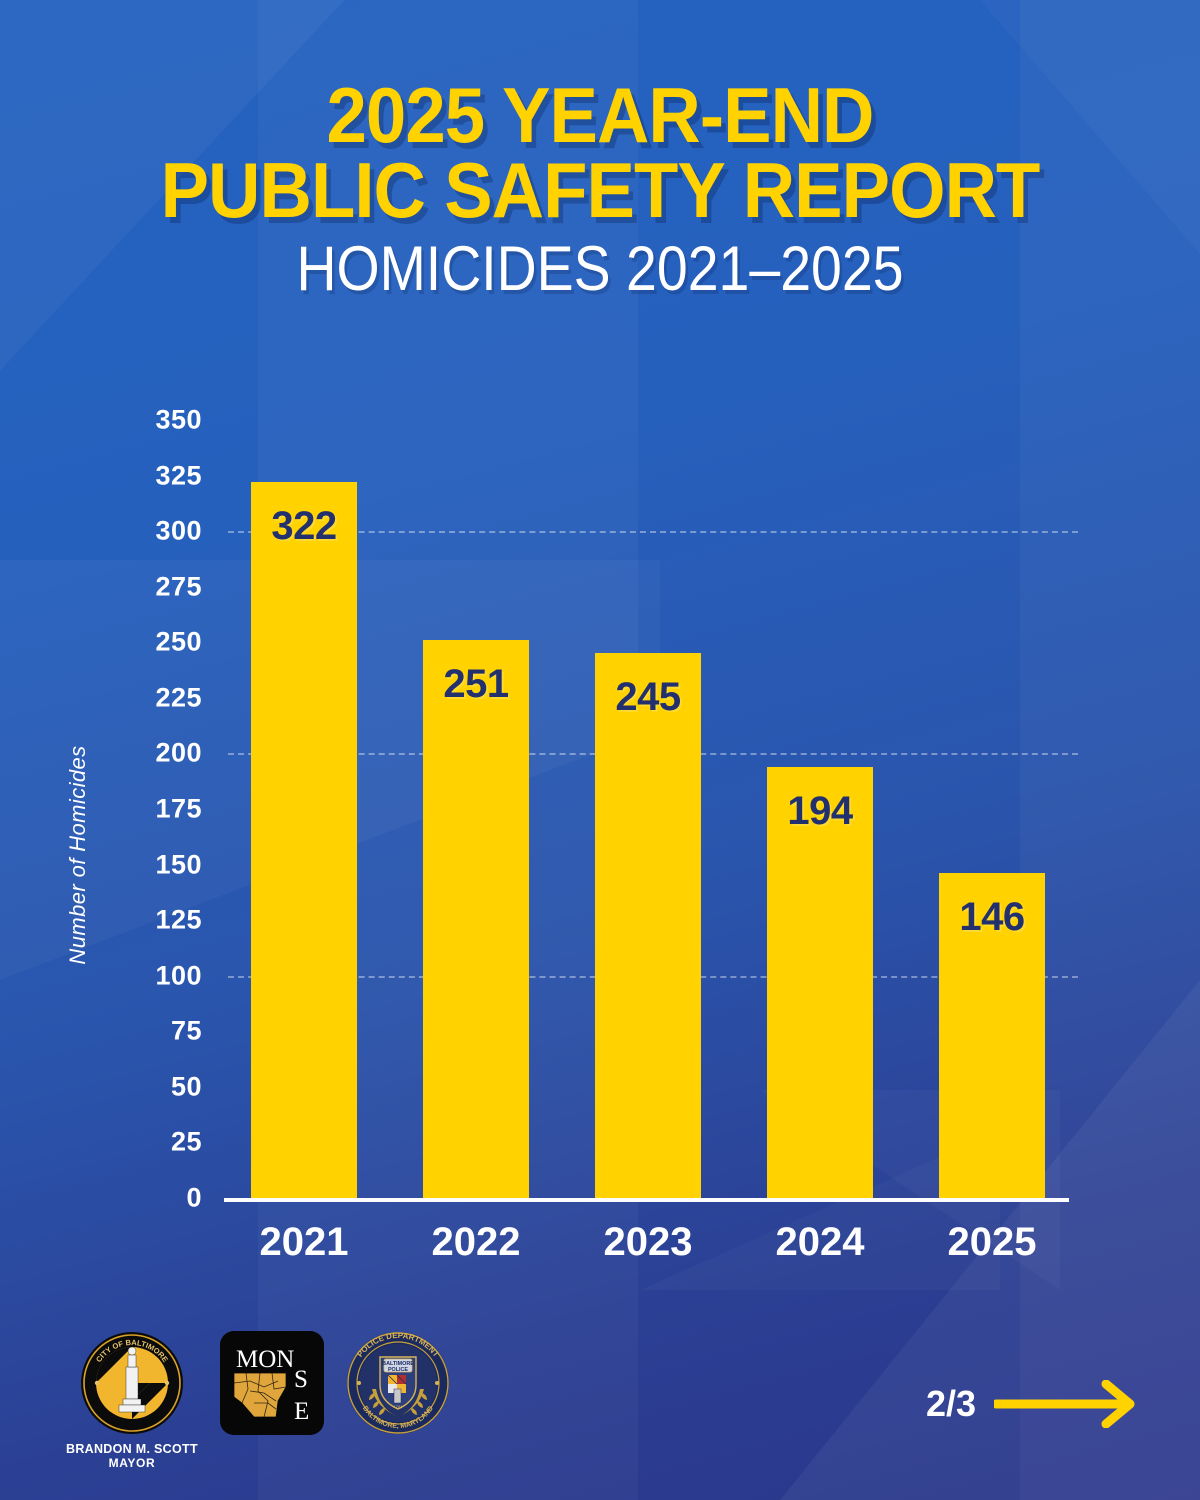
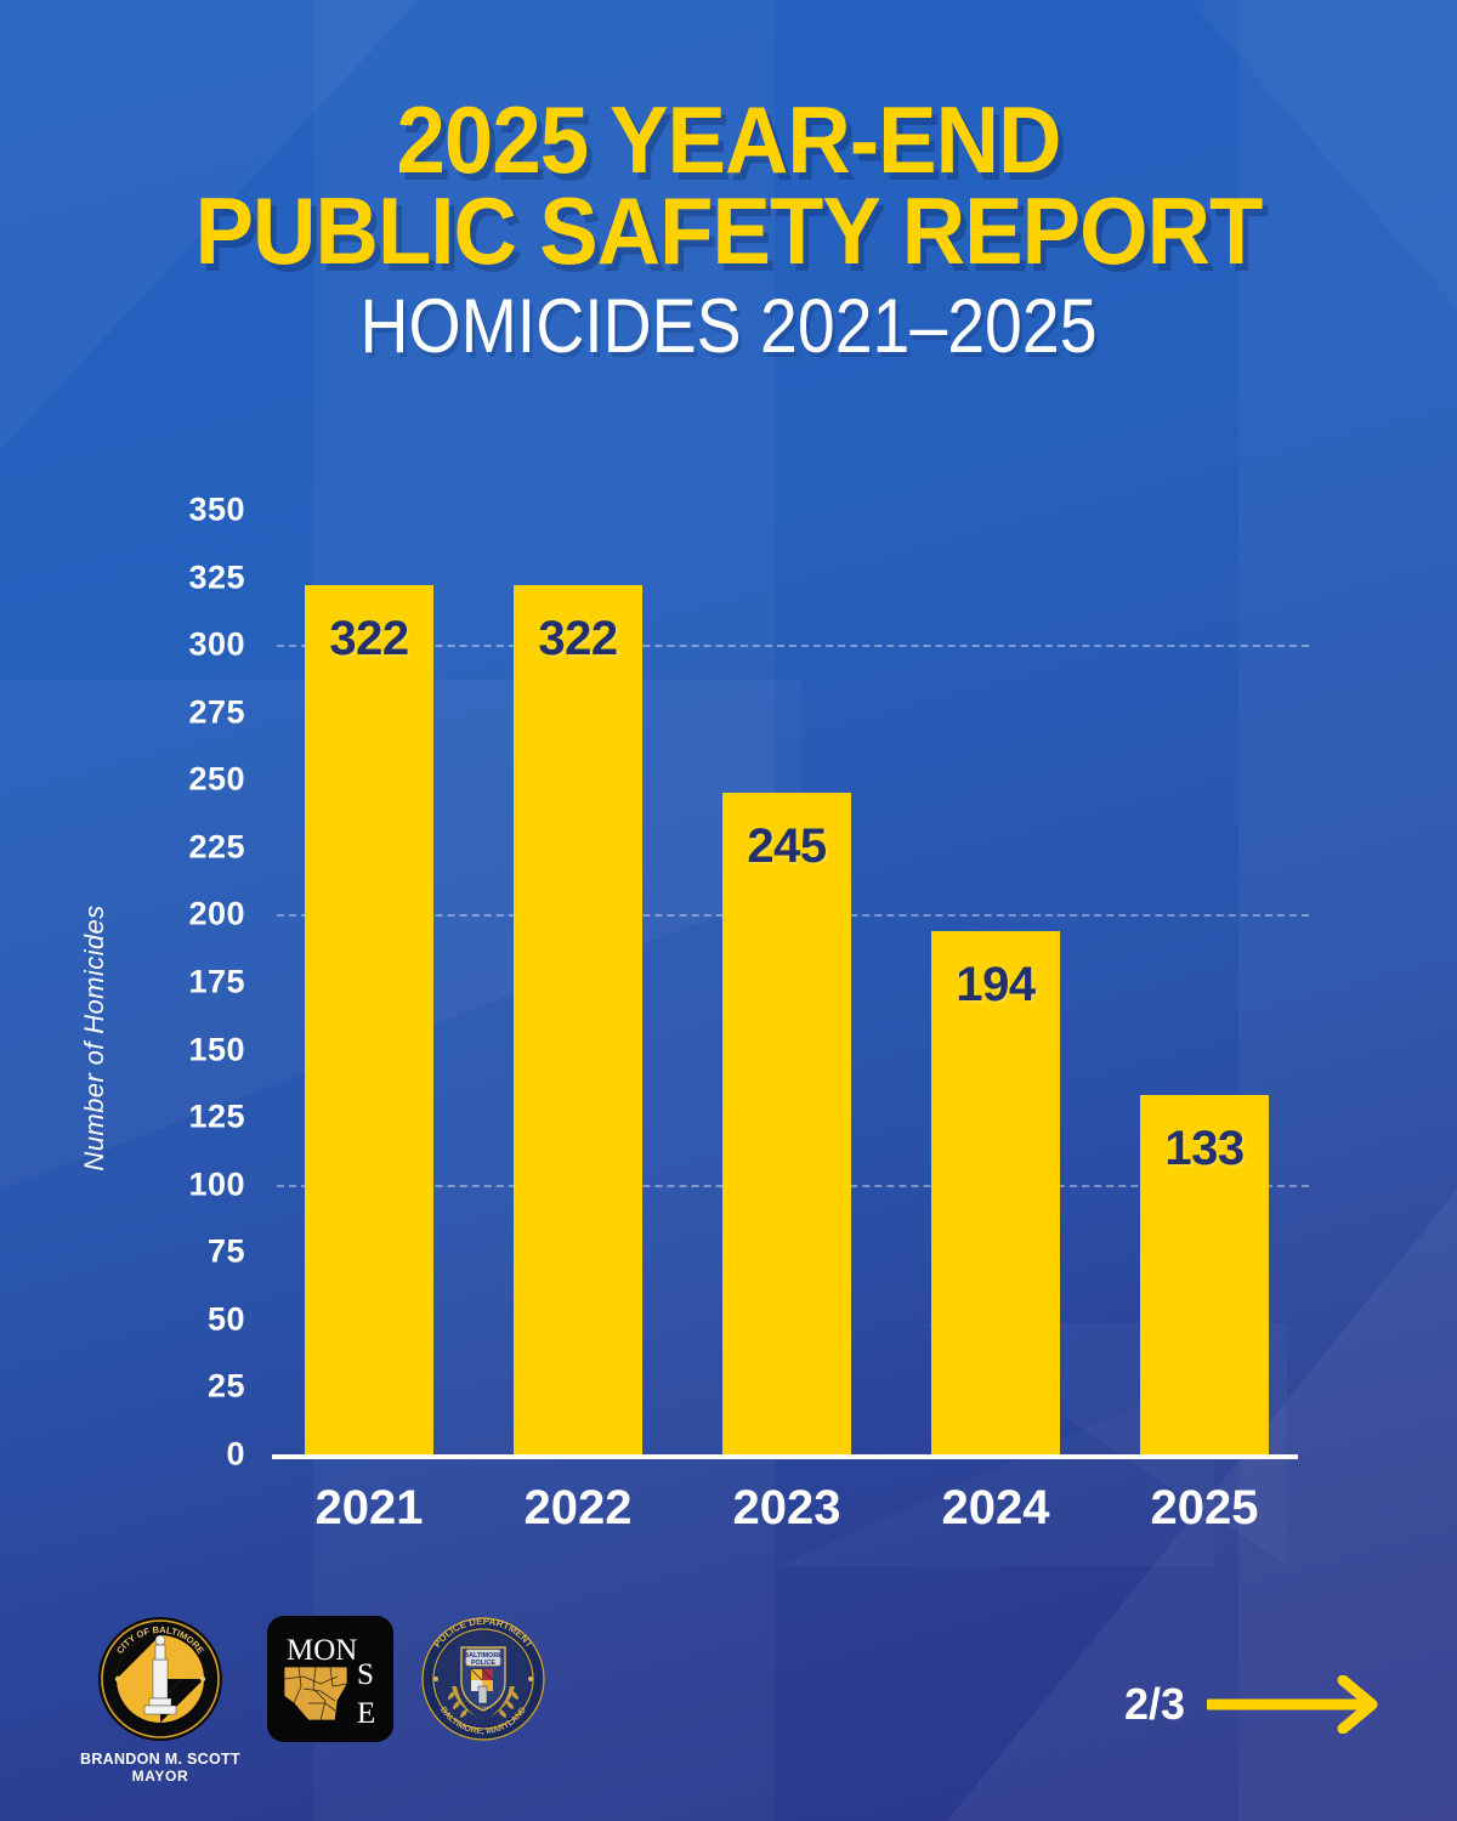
2022: 251 -> 322
2025: 146 -> 133
